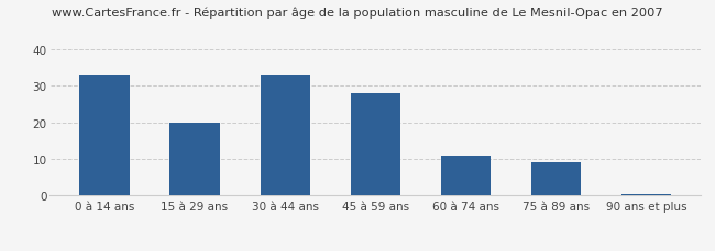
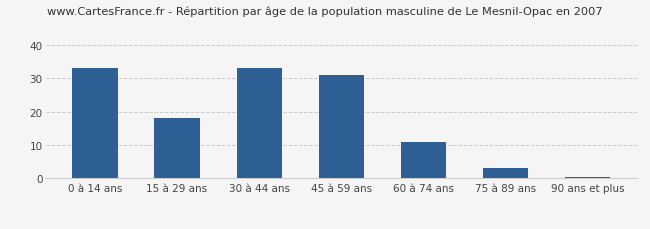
15 à 29 ans: 20.0 -> 18.0
45 à 59 ans: 28.0 -> 31.0
75 à 89 ans: 9.0 -> 3.0
